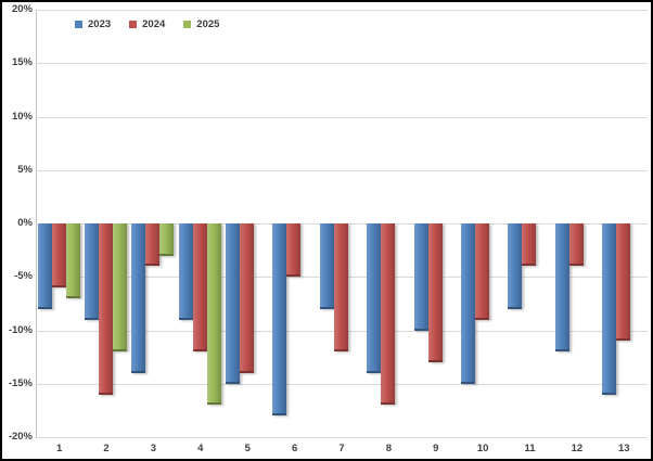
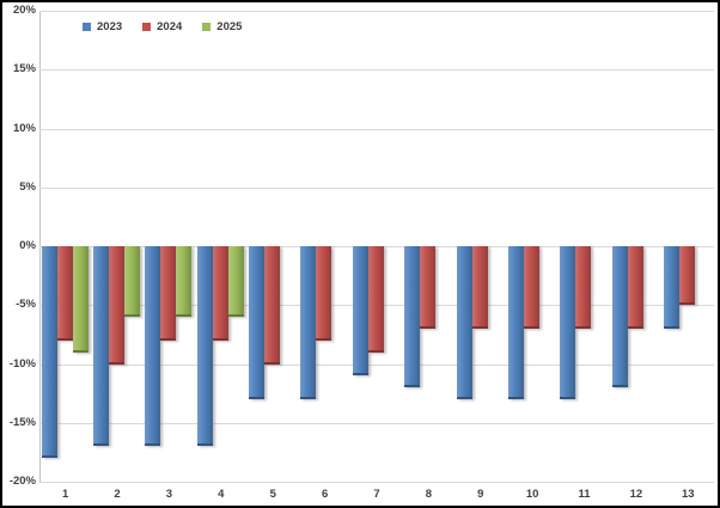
2023/1: -8% -> -18%
2024/1: -6% -> -8%
2025/1: -7% -> -9%
2023/2: -9% -> -17%
2024/2: -16% -> -10%
2025/2: -12% -> -6%
2023/3: -14% -> -17%
2024/3: -4% -> -8%
2025/3: -3% -> -6%
2023/4: -9% -> -17%
2024/4: -12% -> -8%
2025/4: -17% -> -6%
2023/5: -15% -> -13%
2024/5: -14% -> -10%
2023/6: -18% -> -13%
2024/6: -5% -> -8%
2023/7: -8% -> -11%
2024/7: -12% -> -9%
2023/8: -14% -> -12%
2024/8: -17% -> -7%
2023/9: -10% -> -13%
2024/9: -13% -> -7%
2023/10: -15% -> -13%
2024/10: -9% -> -7%
2023/11: -8% -> -13%
2024/11: -4% -> -7%
2024/12: -4% -> -7%
2023/13: -16% -> -7%
2024/13: -11% -> -5%
